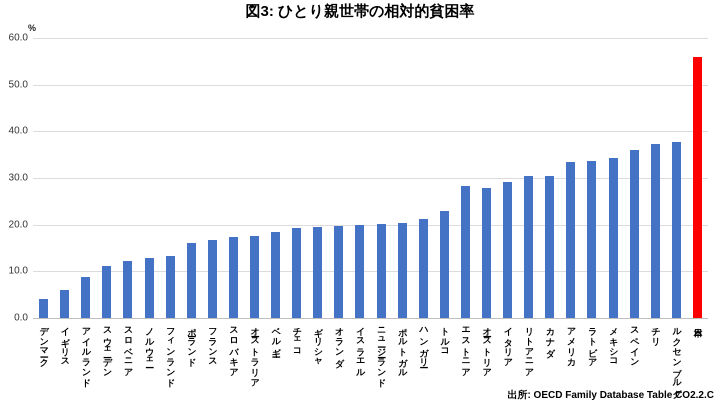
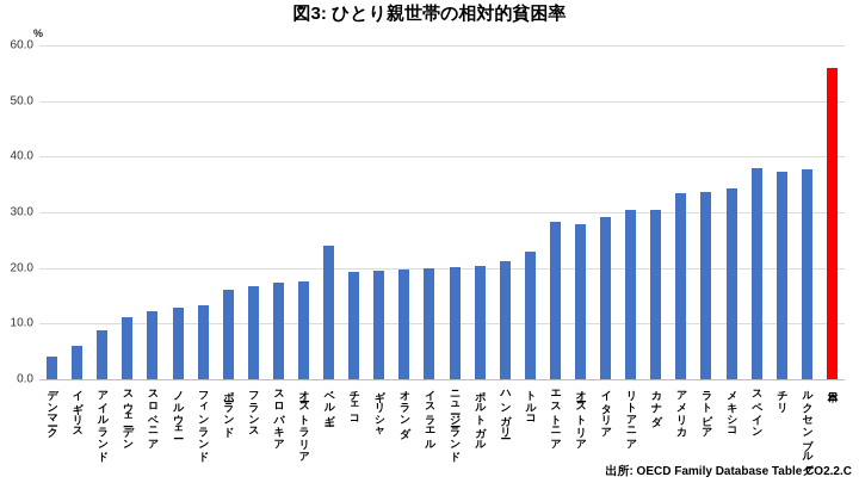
ベルギー: 18 -> 24
スペイン: 36 -> 38
